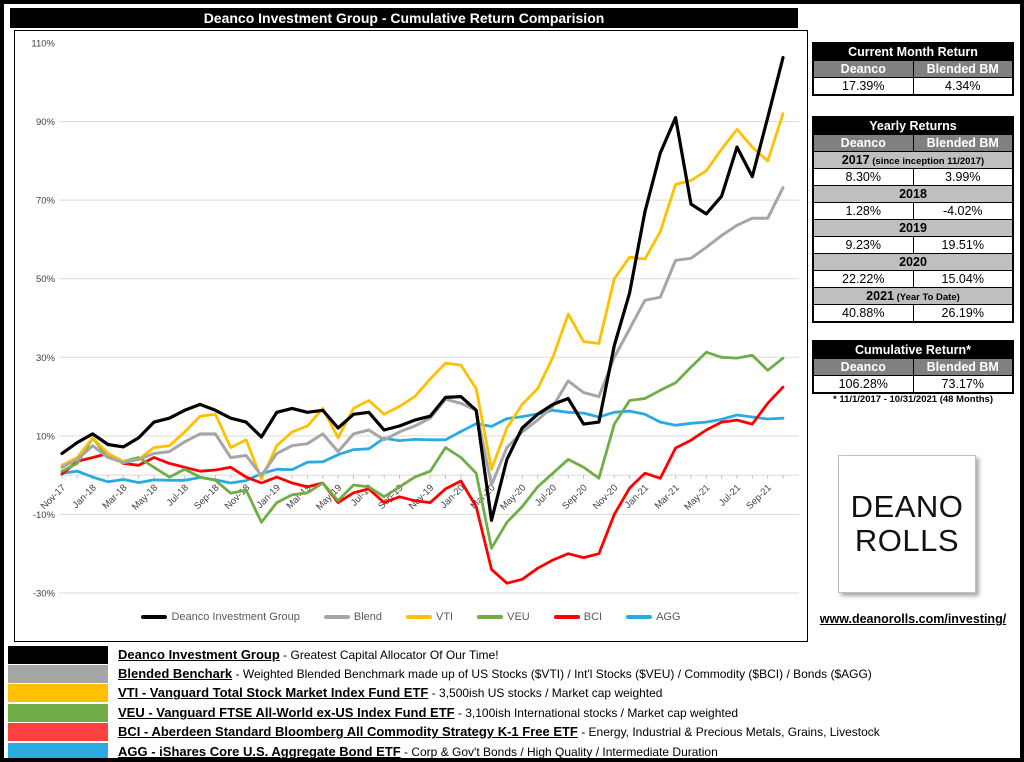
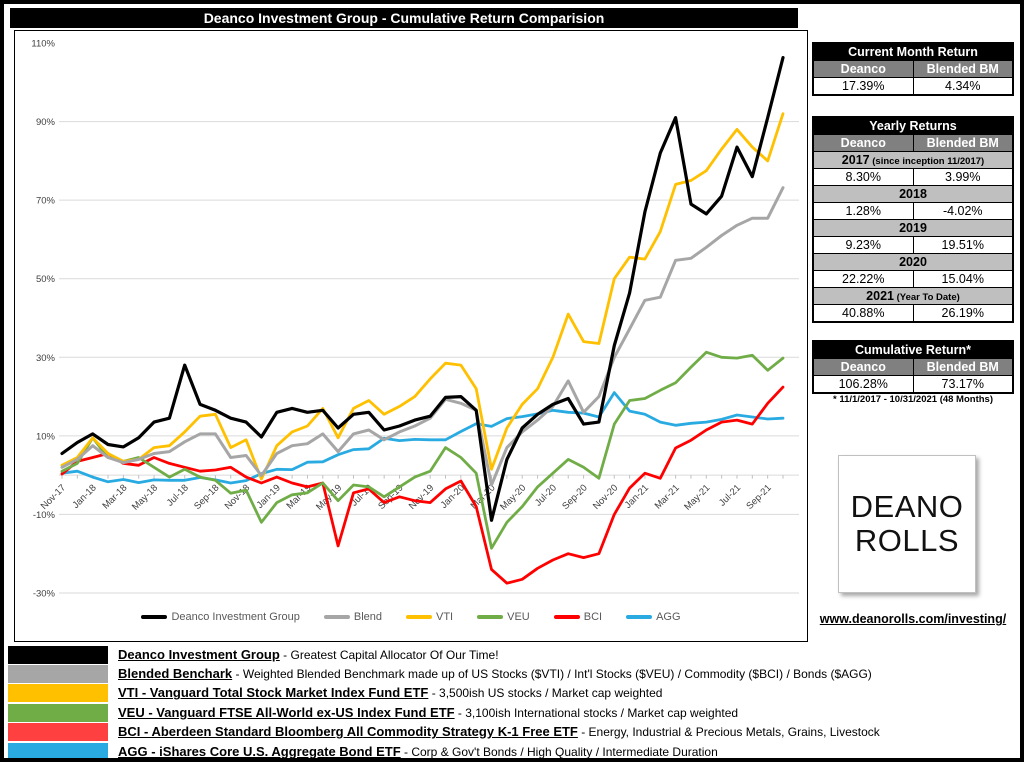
Deanco Investment Group/Jul-18: 16% -> 28%
BCI/May-19: -7% -> -18%
Blend/Sep-20: 21% -> 16%
AGG/Nov-20: 16% -> 21%
